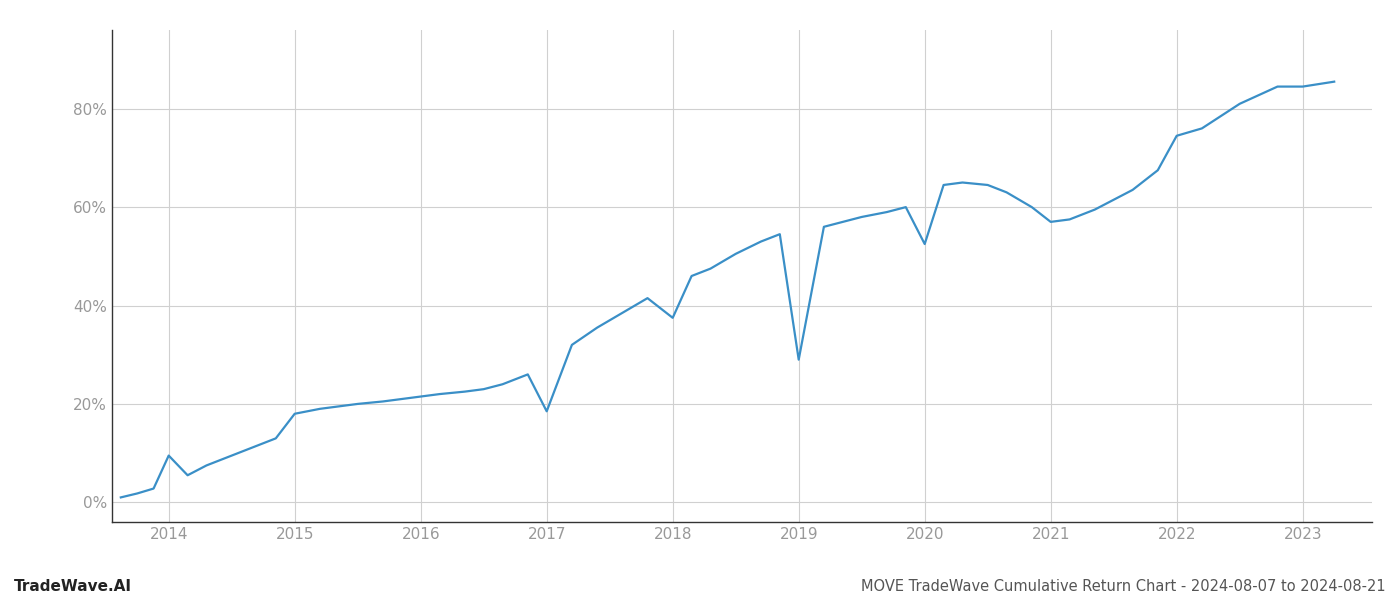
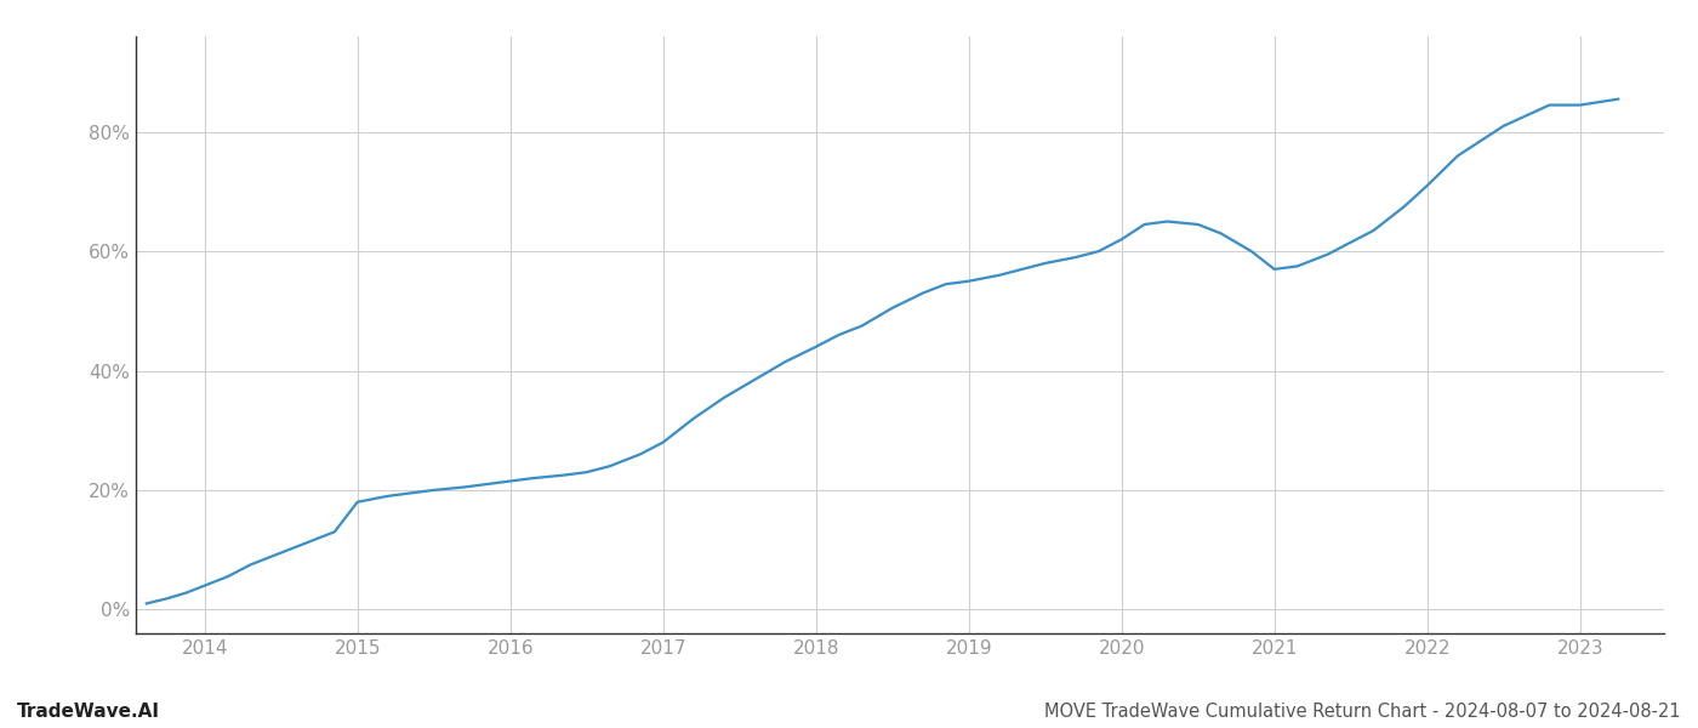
2014: 9.5% -> 4.0%
2017: 18.5% -> 28.0%
2018: 37.5% -> 44.0%
2019: 29.0% -> 55.0%
2020: 52.5% -> 62.0%
2022: 74.5% -> 71.0%
